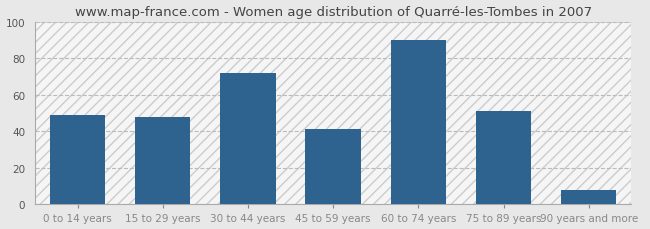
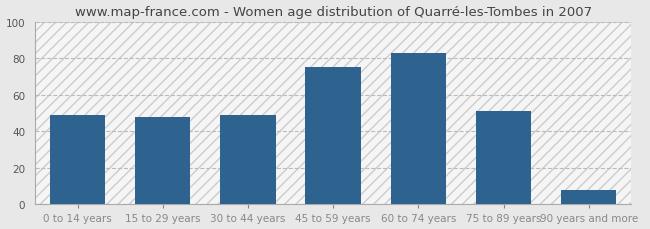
30 to 44 years: 72 -> 49
45 to 59 years: 41 -> 75
60 to 74 years: 90 -> 83
